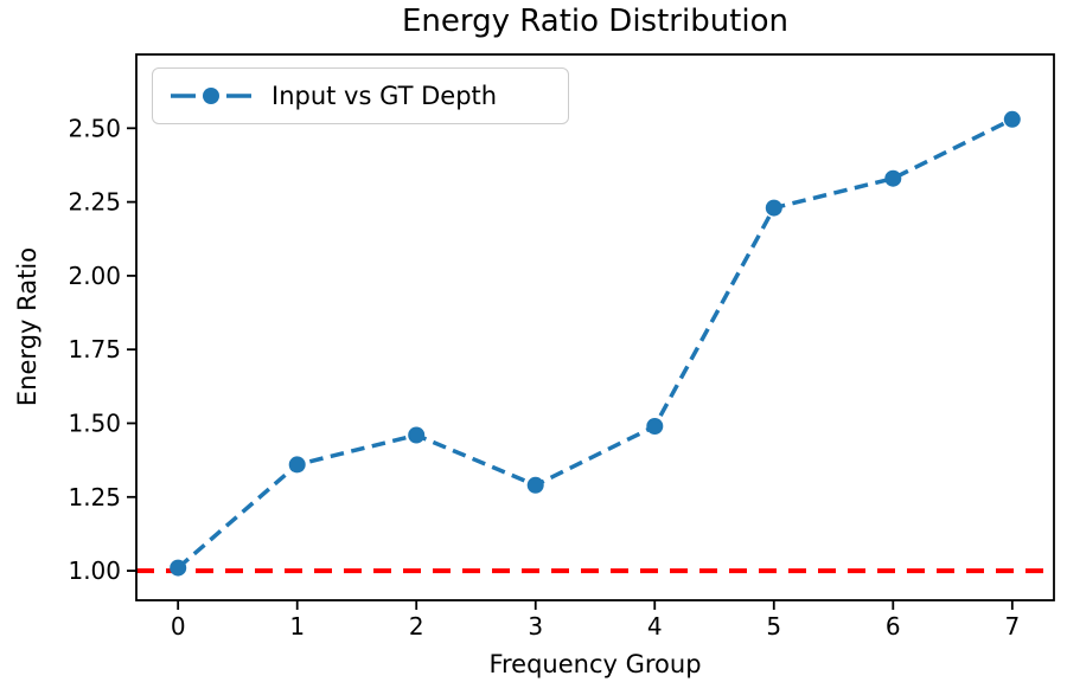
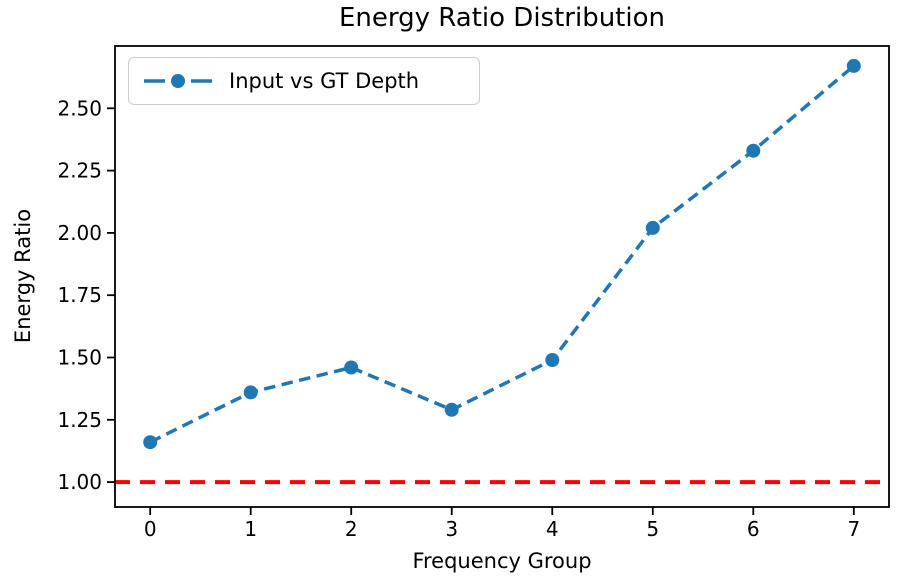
0: 1.01 -> 1.16
5: 2.23 -> 2.02
7: 2.53 -> 2.67
